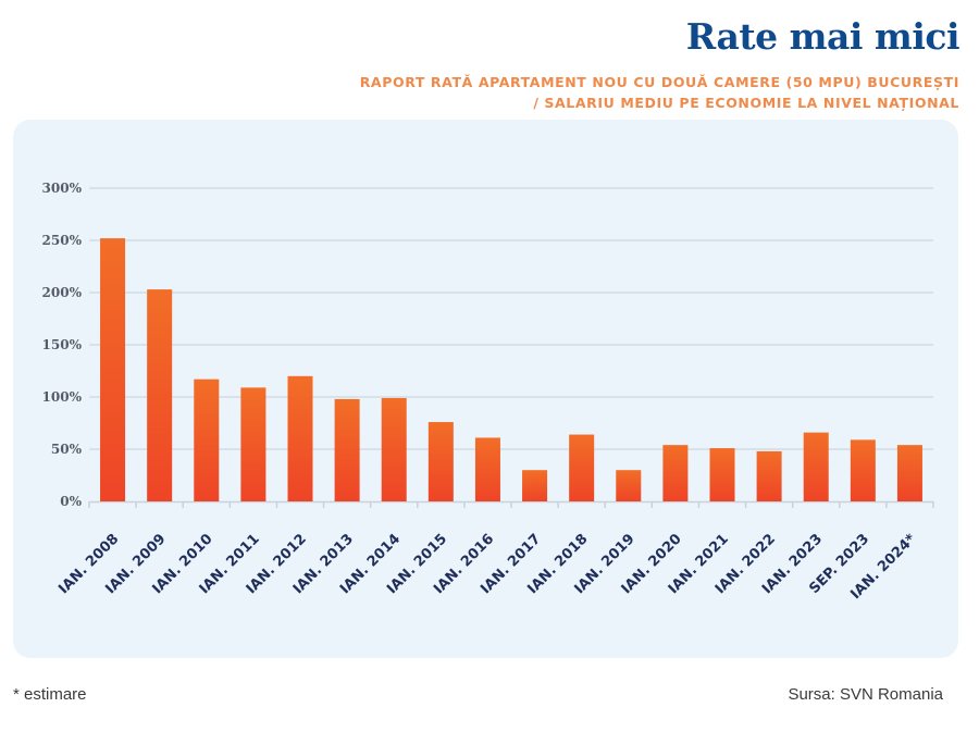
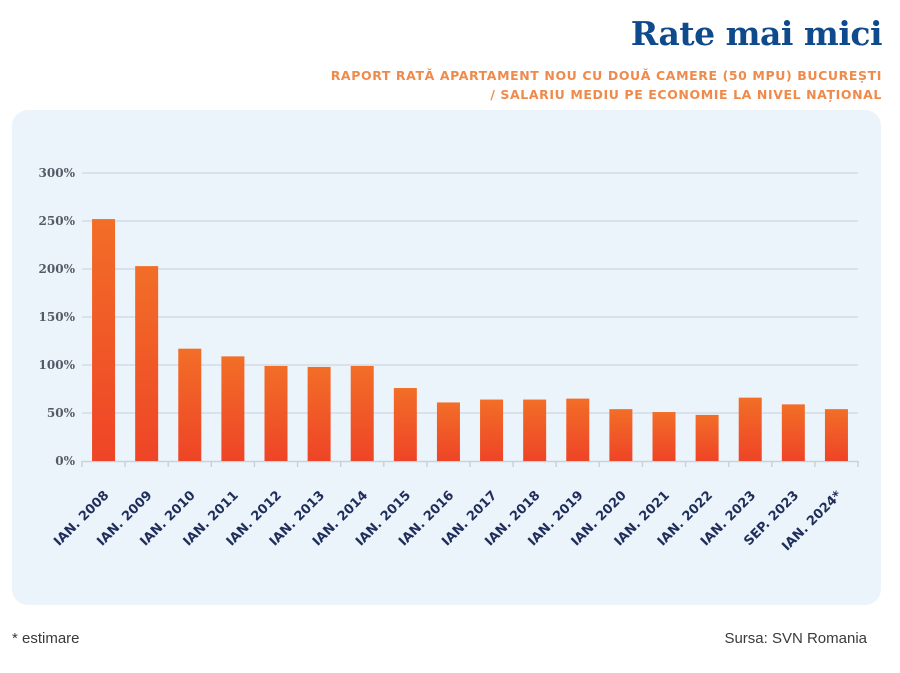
IAN. 2012: 120% -> 100%
IAN. 2017: 30% -> 60%
IAN. 2019: 30% -> 60%
